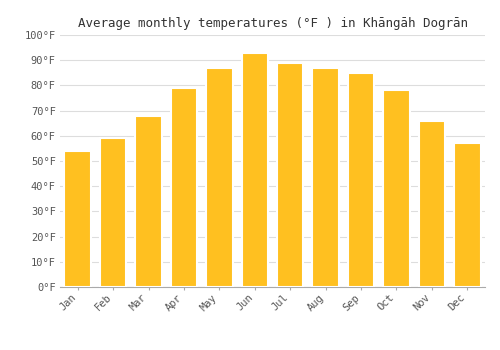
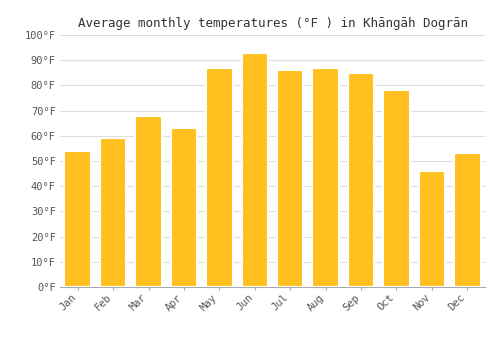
Apr: 79°F -> 63°F
Jul: 89°F -> 86°F
Nov: 66°F -> 46°F
Dec: 57°F -> 53°F
